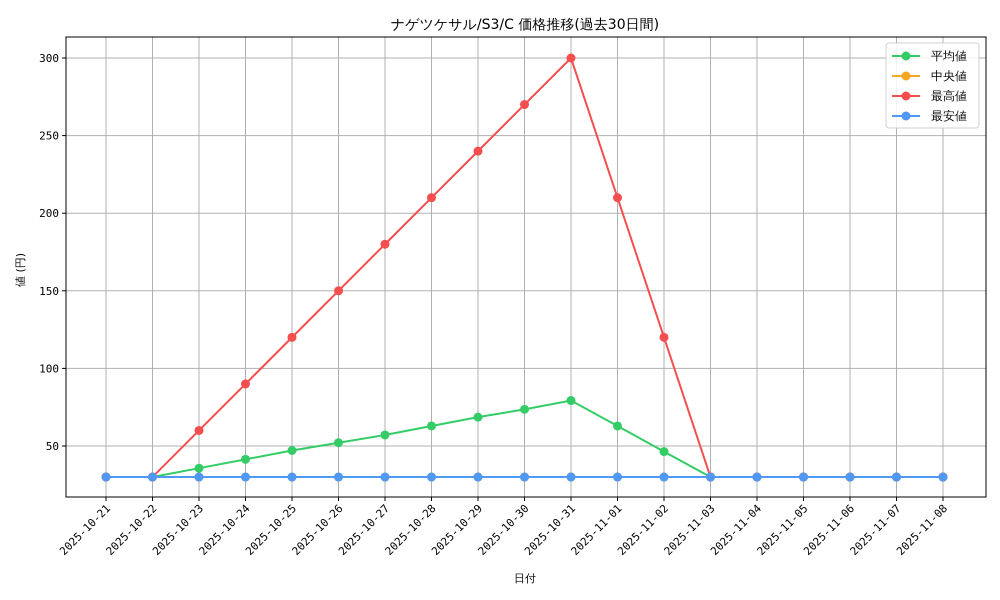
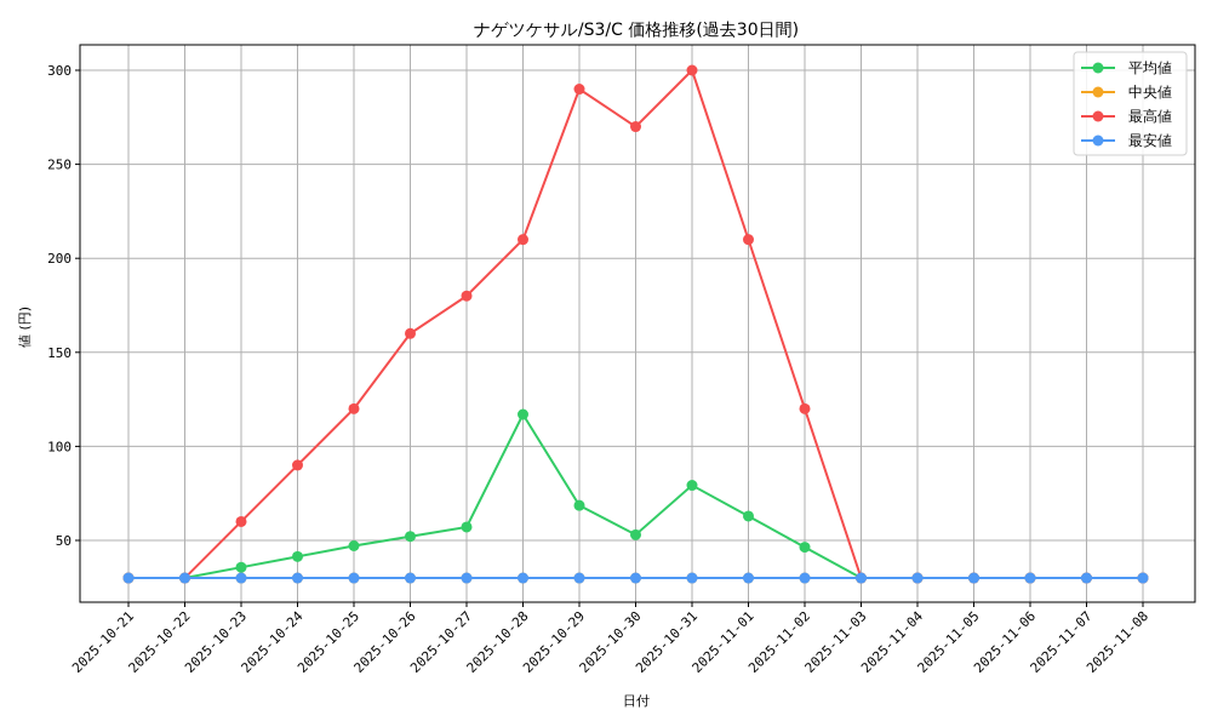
最高値/2025-10-26: 150 -> 160
平均値/2025-10-28: 63 -> 117
最高値/2025-10-29: 240 -> 290
平均値/2025-10-30: 74 -> 53
